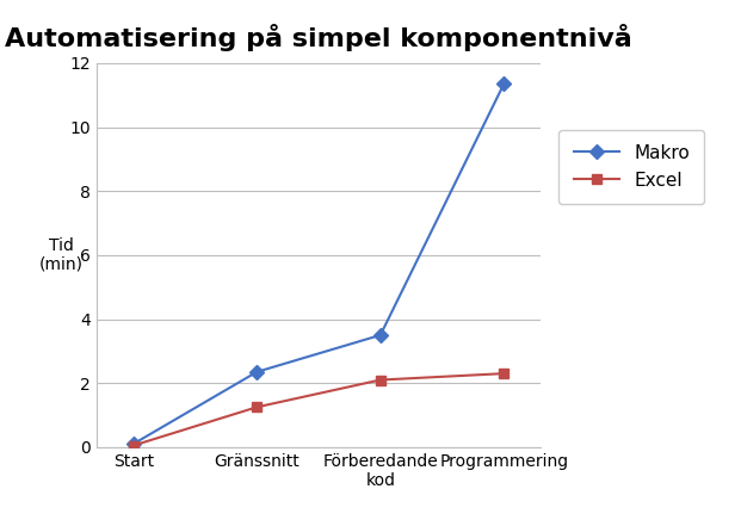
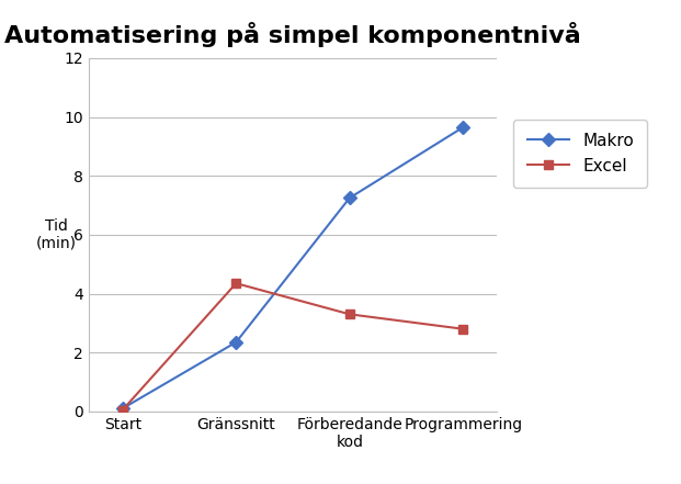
Excel/Gränssnitt: 1.25 -> 4.35
Makro/Förberedande kod: 3.50 -> 7.25
Excel/Förberedande kod: 2.10 -> 3.30
Makro/Programmering: 11.35 -> 9.65
Excel/Programmering: 2.30 -> 2.80
